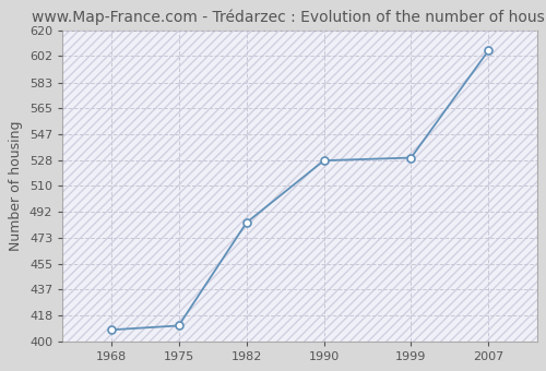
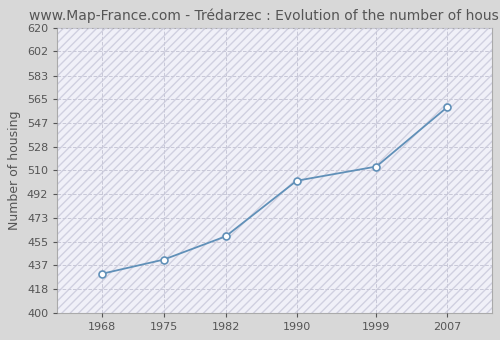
1968: 408 -> 430
1975: 411 -> 441
1982: 484 -> 459
1990: 528 -> 502
1999: 530 -> 513
2007: 606 -> 559
